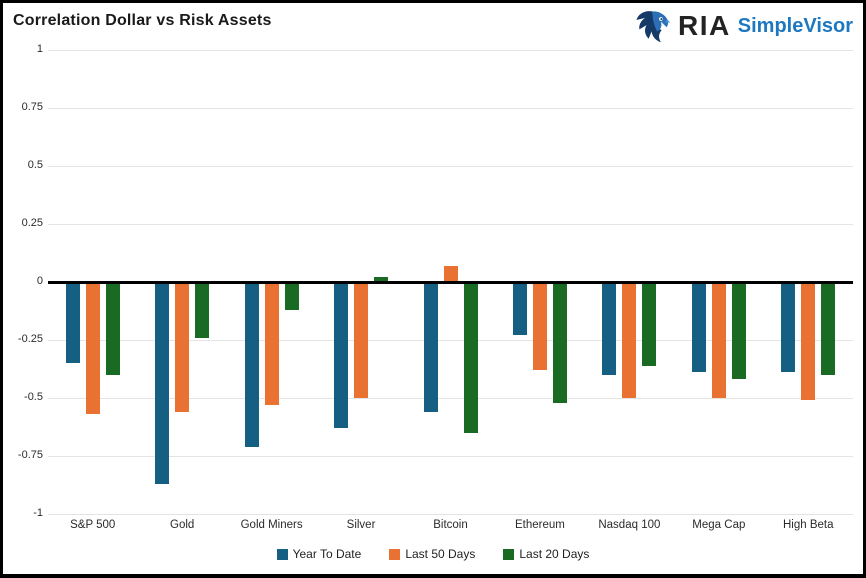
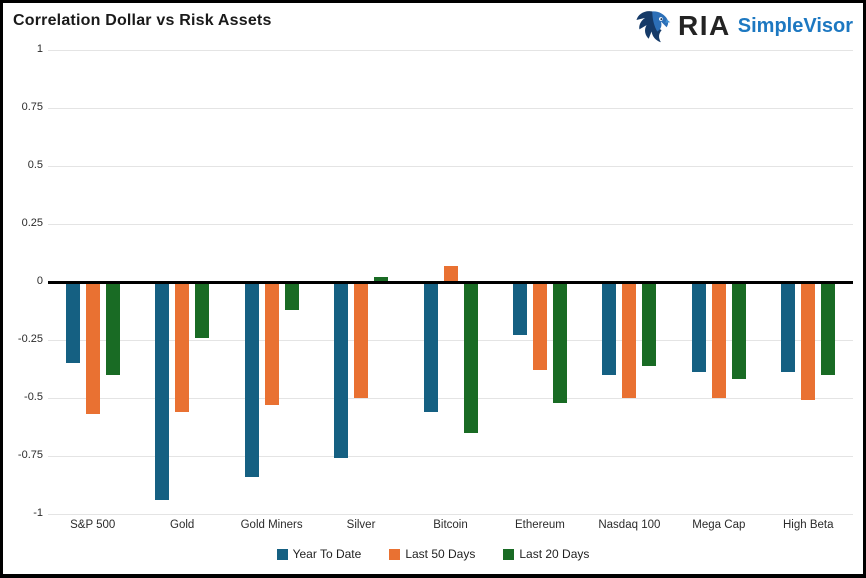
Year To Date/Gold: -0.87 -> -0.94
Year To Date/Gold Miners: -0.71 -> -0.84
Year To Date/Silver: -0.63 -> -0.76
